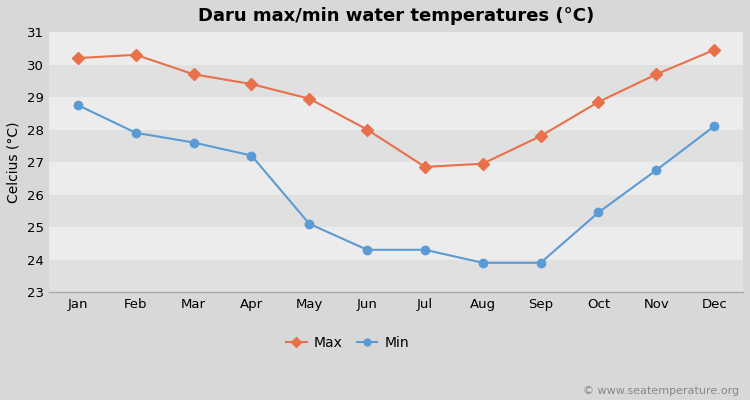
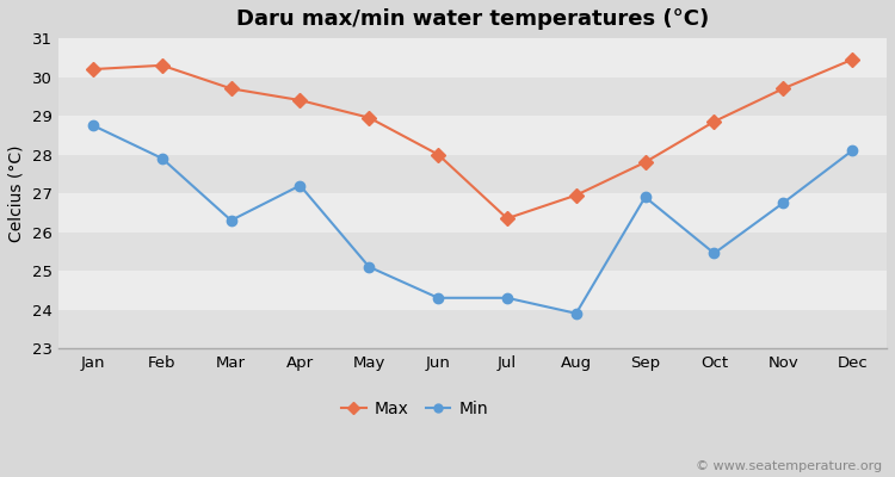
Min/Mar: 27.60 -> 26.30
Max/Jul: 26.85 -> 26.35
Min/Sep: 23.90 -> 26.90
